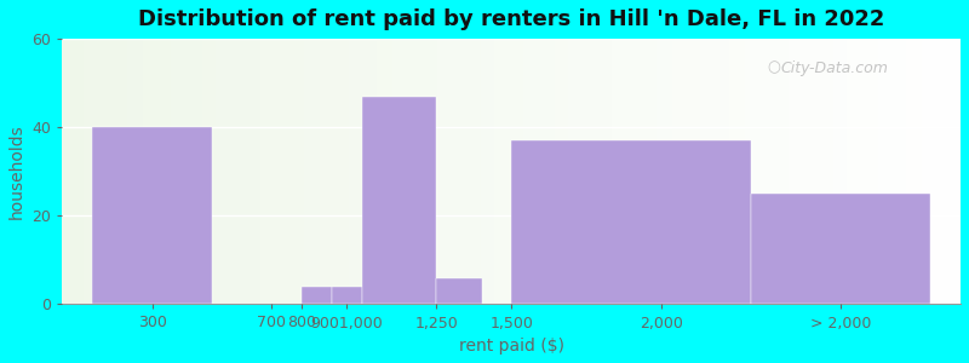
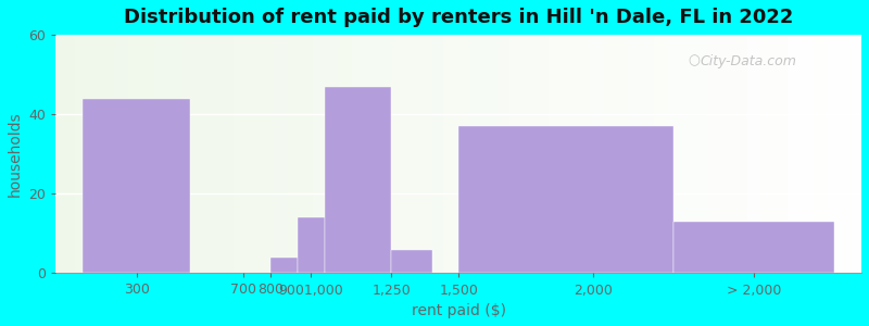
300: 40 -> 44
9001,000: 4 -> 14
> 2,000: 25 -> 13
